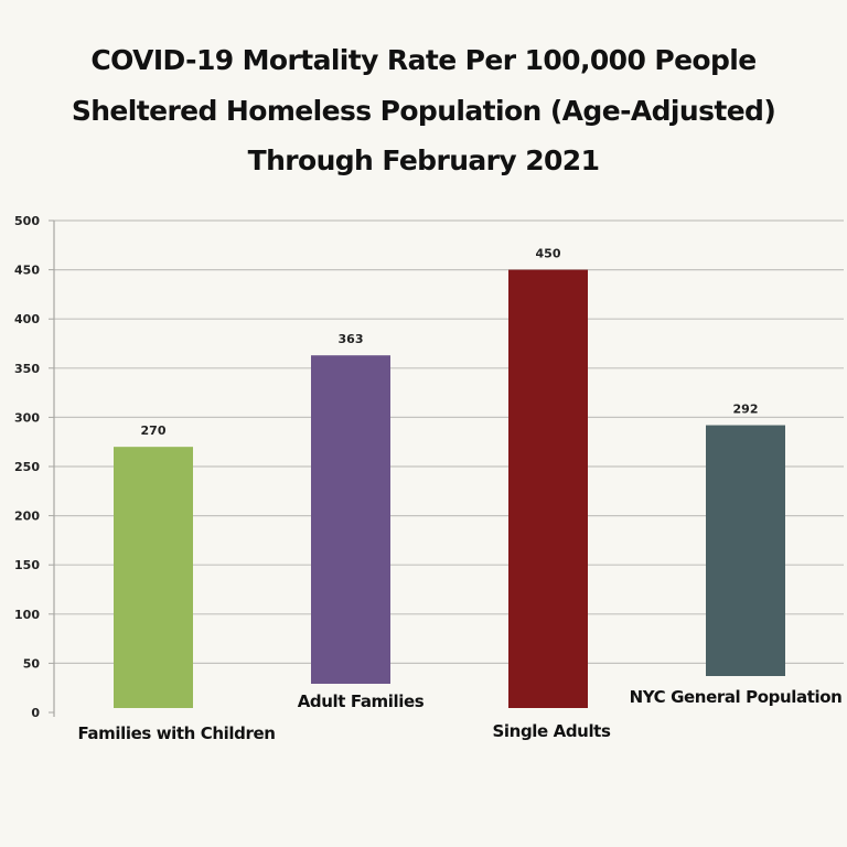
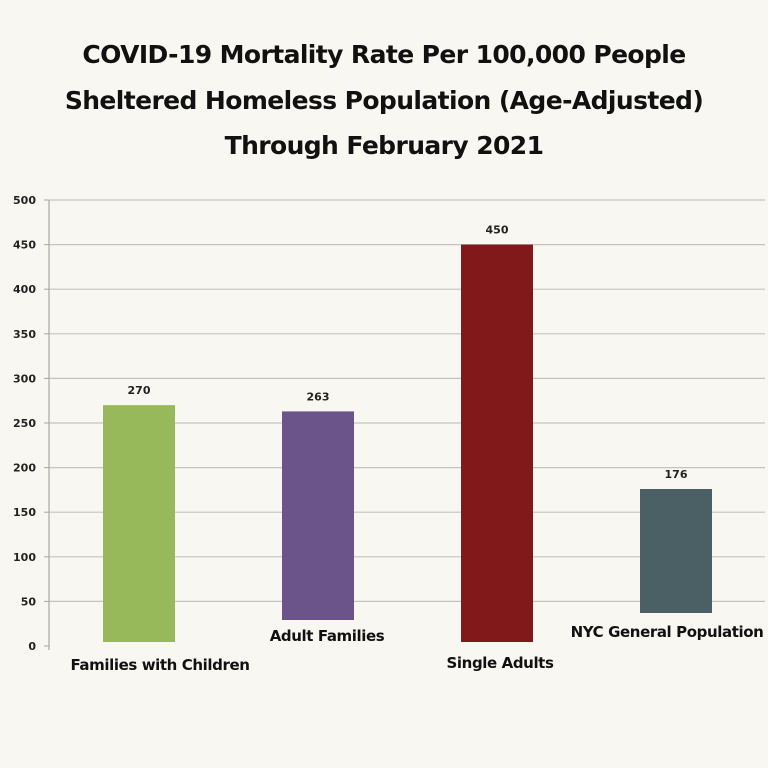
Adult Families: 363 -> 263
NYC General Population: 292 -> 176
